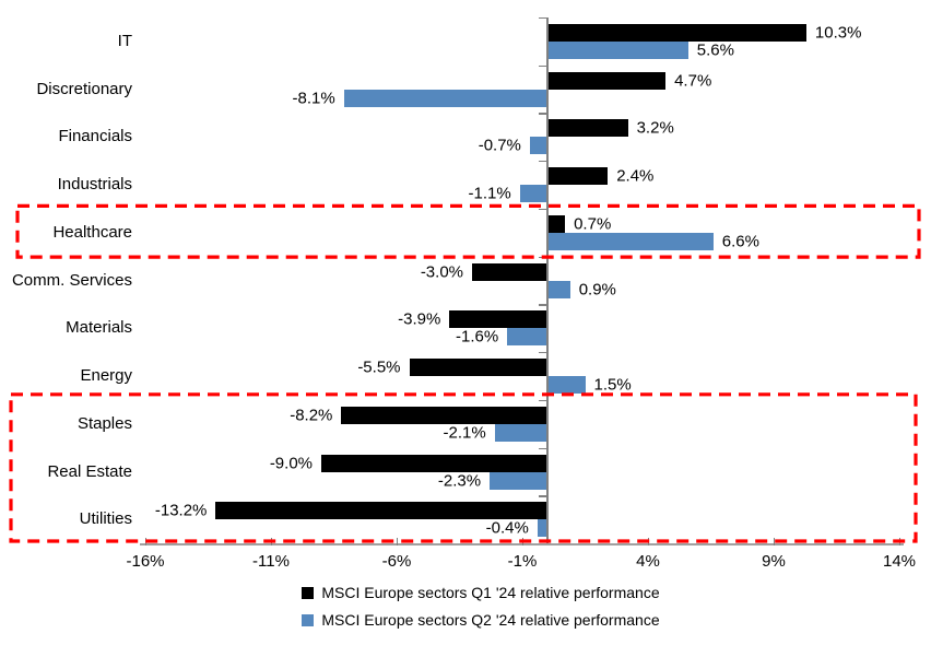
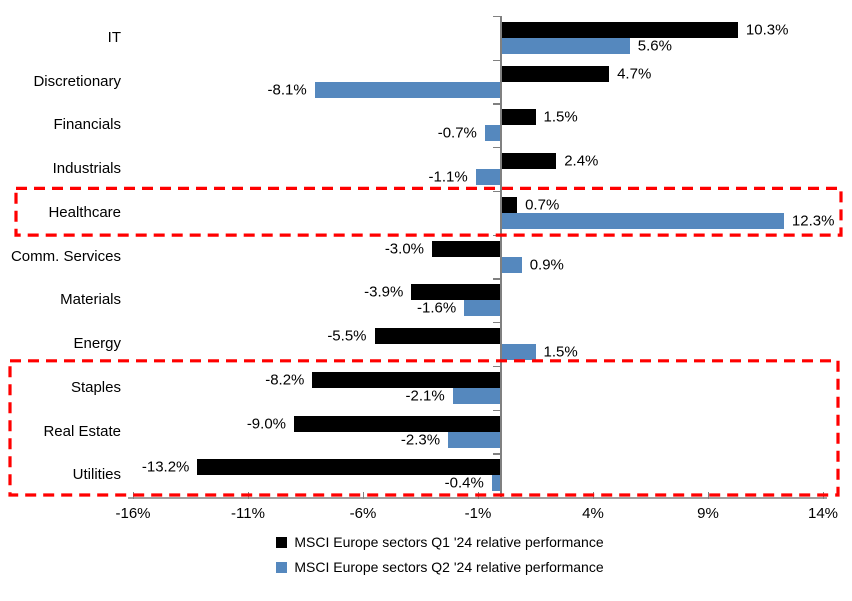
MSCI Europe sectors Q1 '24 relative performance/Financials: 3.2% -> 1.5%
MSCI Europe sectors Q2 '24 relative performance/Healthcare: 6.6% -> 12.3%
